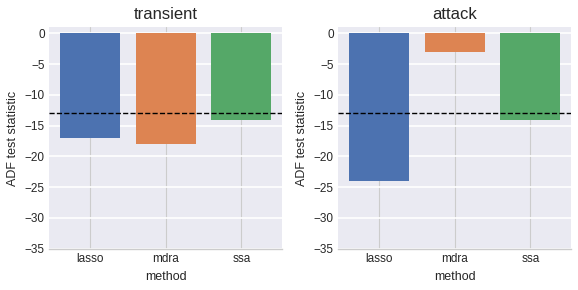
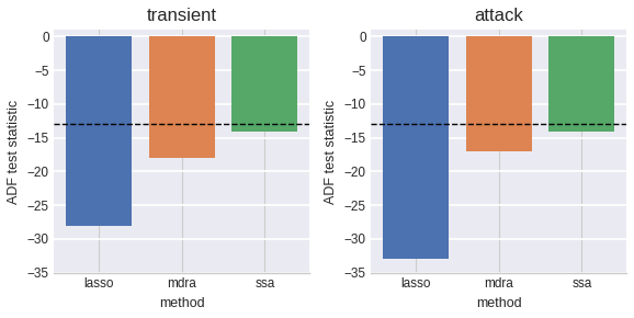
transient/lasso: -17 -> -28
attack/lasso: -24 -> -33
attack/mdra: -3 -> -17
